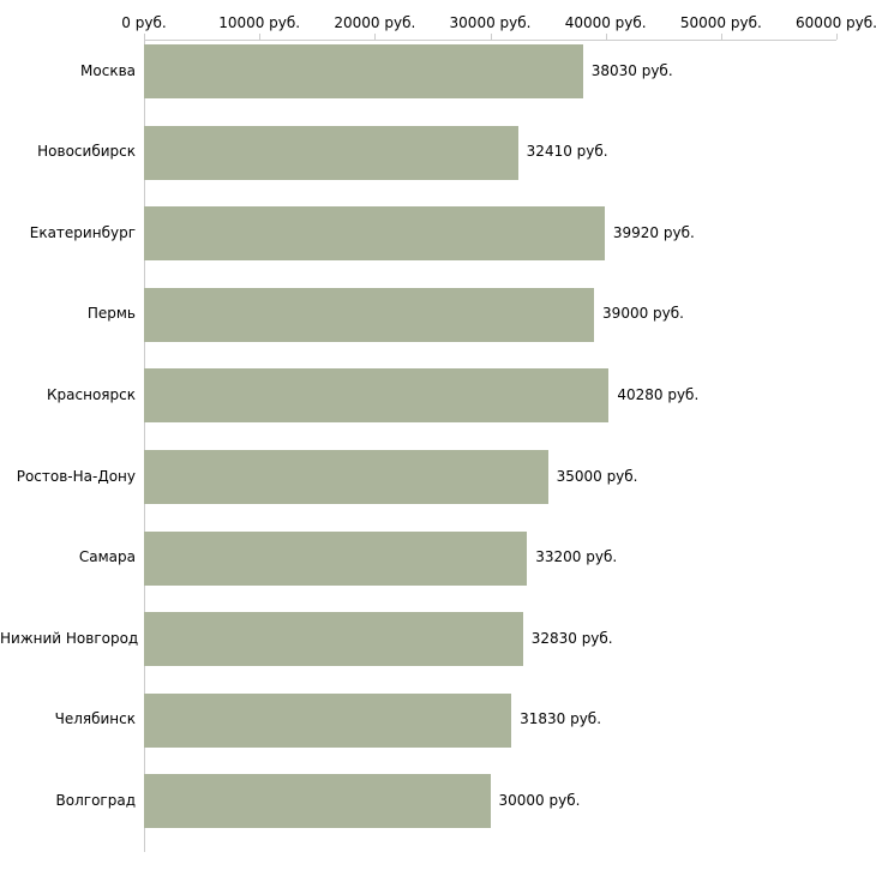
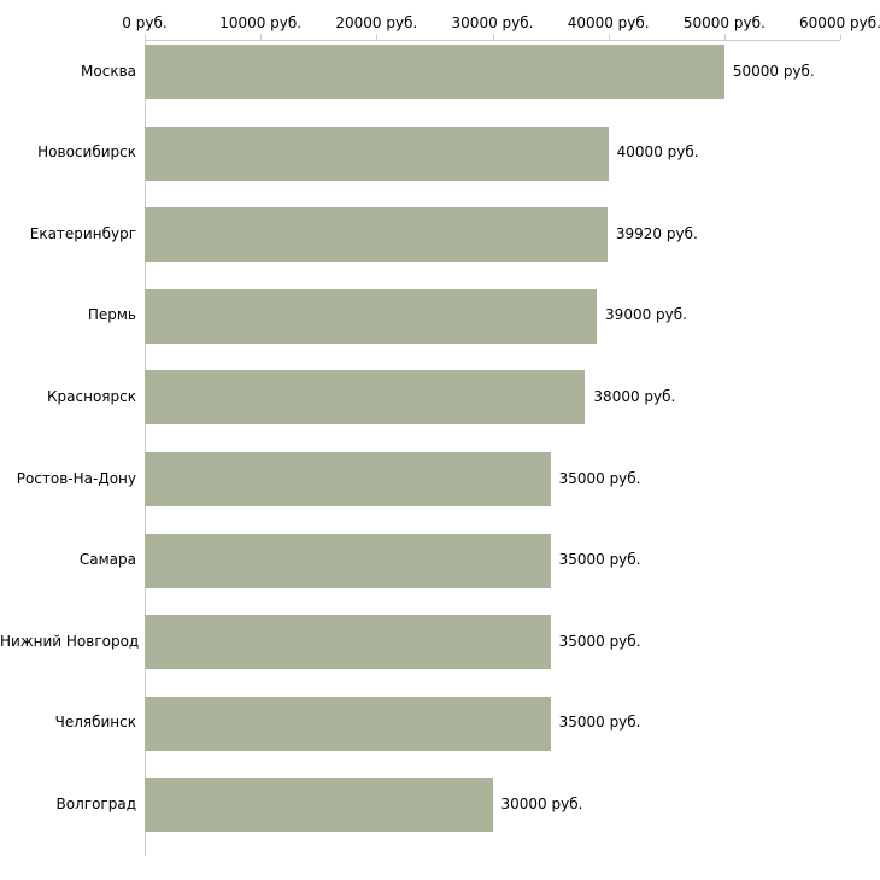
Москва: 38030 -> 50000
Новосибирск: 32410 -> 40000
Красноярск: 40280 -> 38000
Самара: 33200 -> 35000
Нижний Новгород: 32830 -> 35000
Челябинск: 31830 -> 35000
